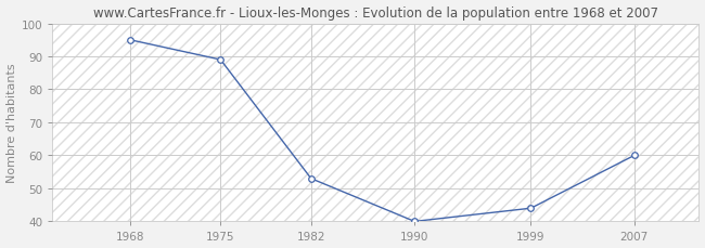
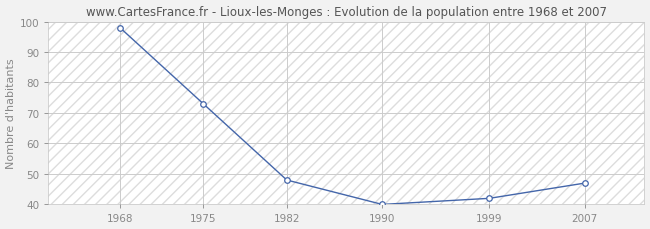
1968: 95 -> 98
1975: 89 -> 73
1982: 53 -> 48
1999: 44 -> 42
2007: 60 -> 47
